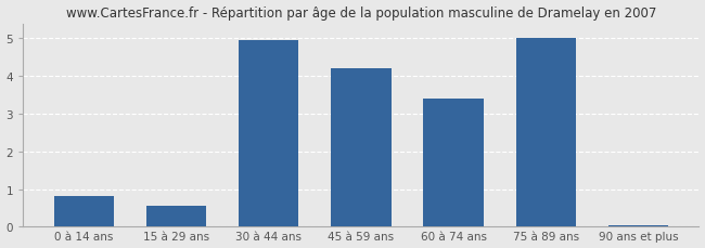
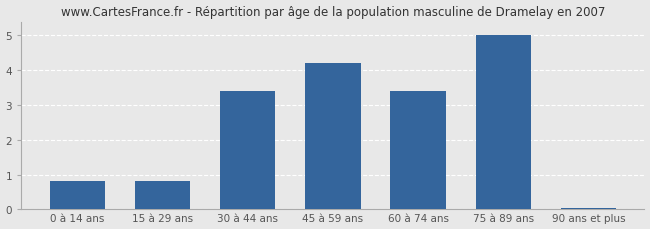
15 à 29 ans: 0.55 -> 0.80
30 à 44 ans: 4.95 -> 3.40
